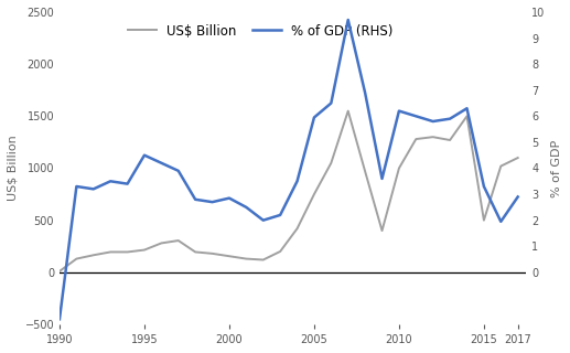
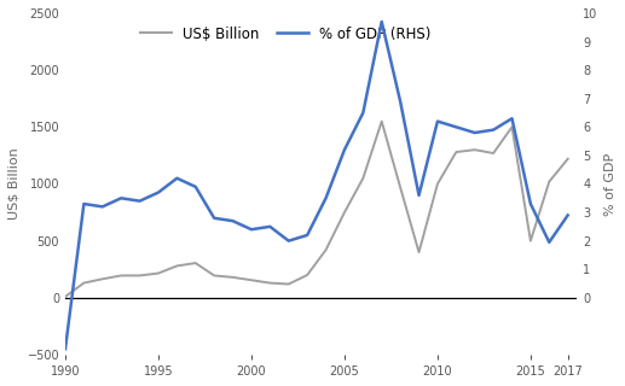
% of GDP (RHS)/1995: 4.50 -> 3.70
% of GDP (RHS)/2000: 2.85 -> 2.40
% of GDP (RHS)/2005: 5.95 -> 5.20
US$ Billion/2017: 1100 -> 1220
